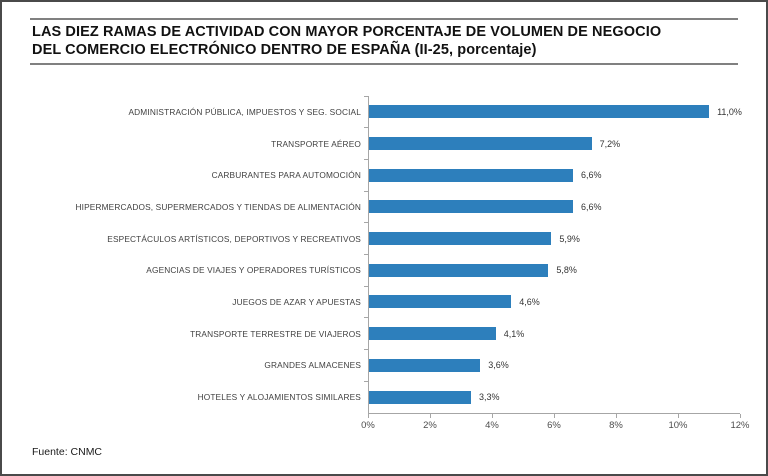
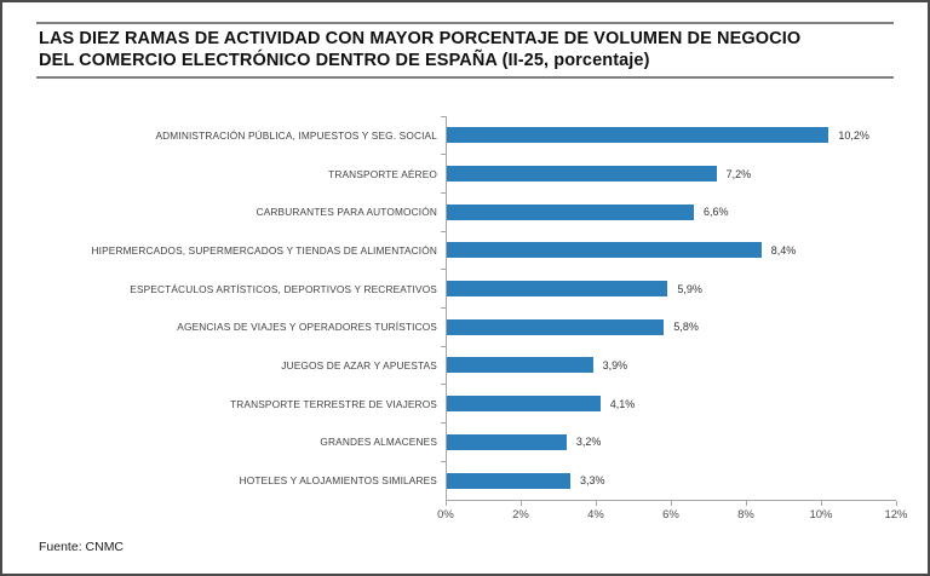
ADMINISTRACIÓN PÚBLICA, IMPUESTOS Y SEG. SOCIAL: 11,0% -> 10,2%
HIPERMERCADOS, SUPERMERCADOS Y TIENDAS DE ALIMENTACIÓN: 6,6% -> 8,4%
JUEGOS DE AZAR Y APUESTAS: 4,6% -> 3,9%
GRANDES ALMACENES: 3,6% -> 3,2%
